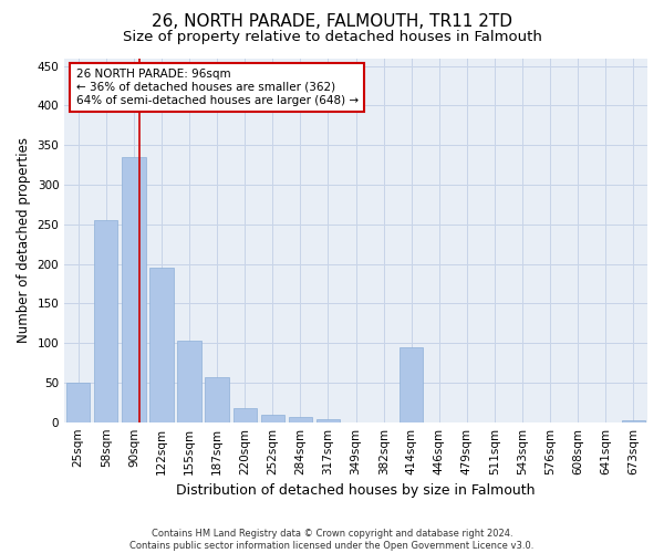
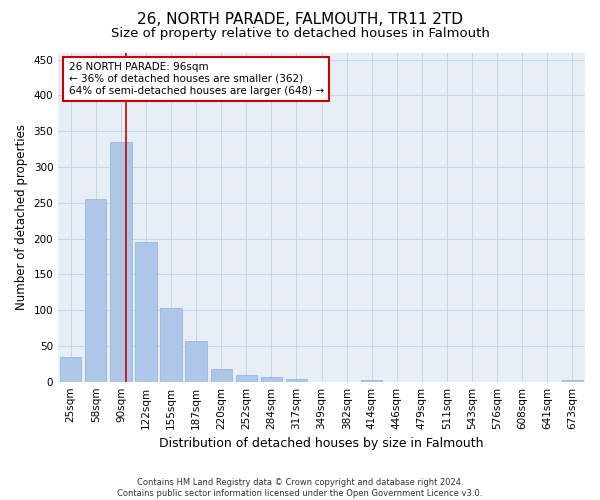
25sqm: 50 -> 35
414sqm: 94 -> 3
